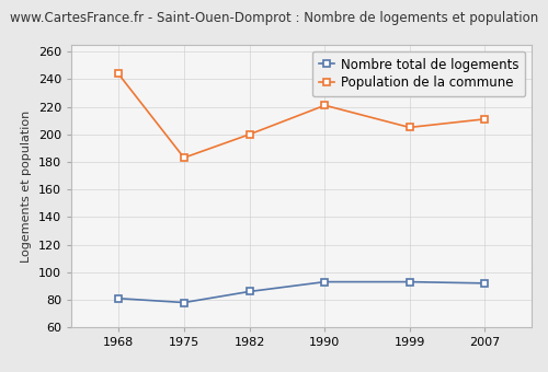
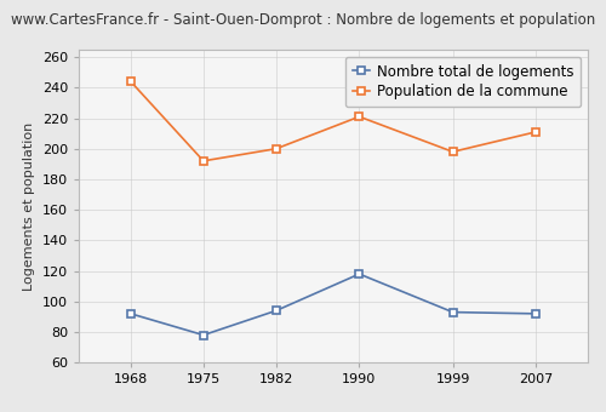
Nombre total de logements/1968: 81 -> 92
Population de la commune/1975: 183 -> 192
Nombre total de logements/1982: 86 -> 94
Nombre total de logements/1990: 93 -> 118
Population de la commune/1999: 205 -> 198
